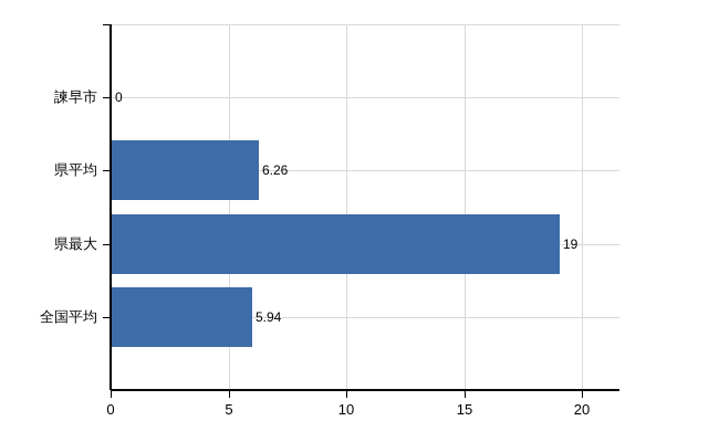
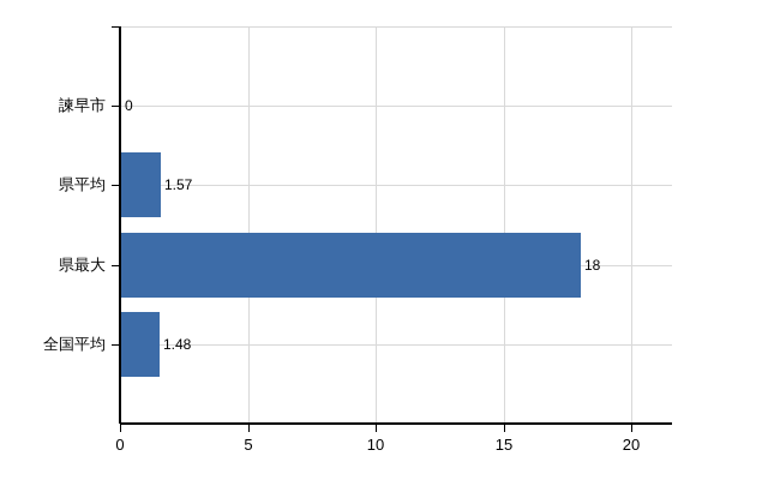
県平均: 6.26 -> 1.57
県最大: 19 -> 18
全国平均: 5.94 -> 1.48
